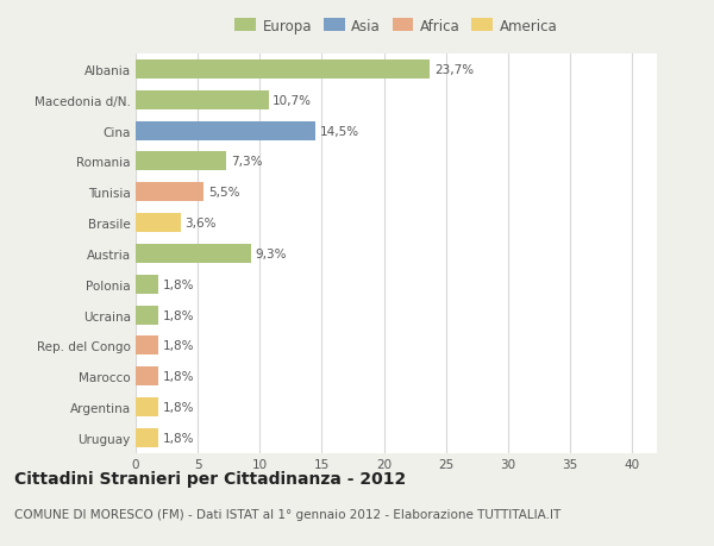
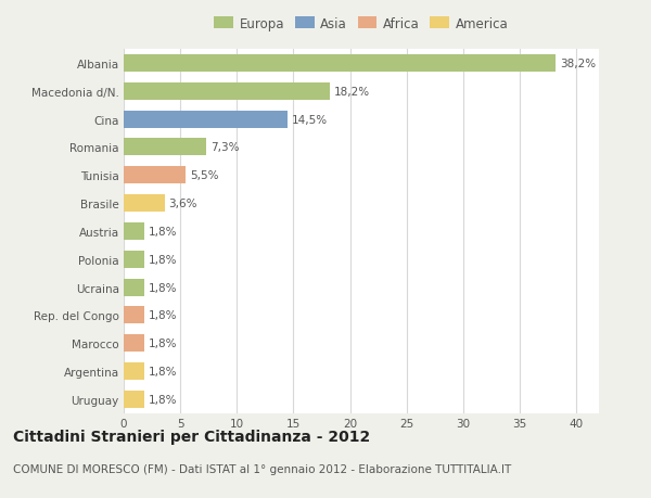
Albania: 23,7% -> 38,2%
Macedonia d/N.: 10,7% -> 18,2%
Austria: 9,3% -> 1,8%
